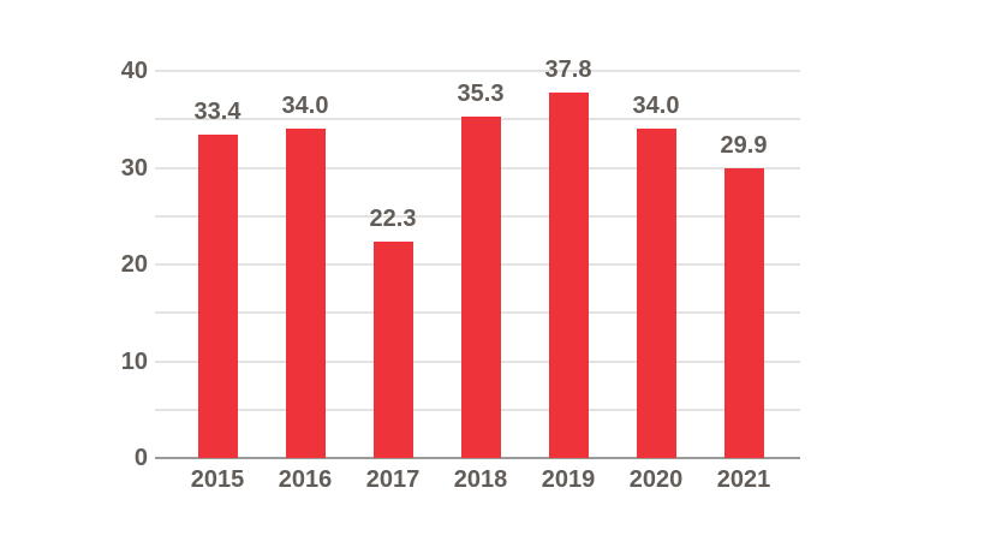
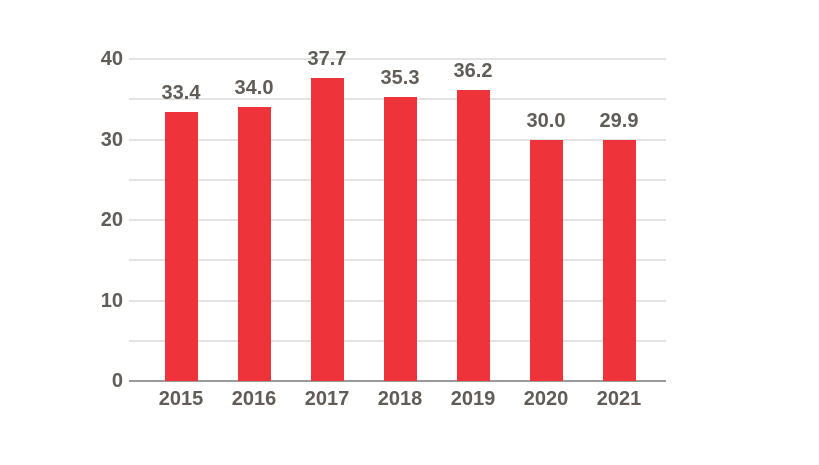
2017: 22.3 -> 37.7
2019: 37.8 -> 36.2
2020: 34.0 -> 30.0
